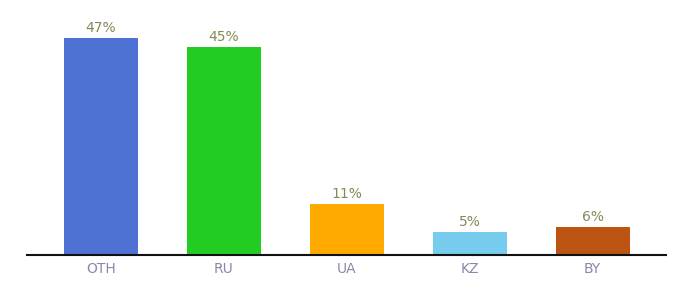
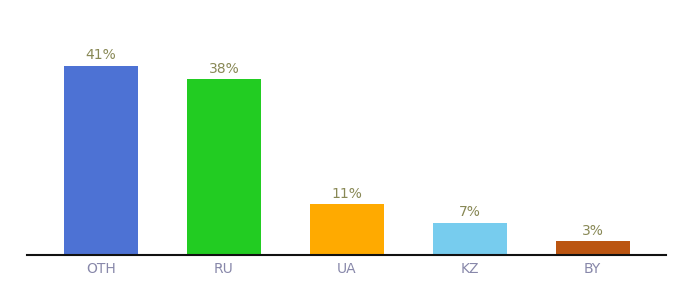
OTH: 47% -> 41%
RU: 45% -> 38%
KZ: 5% -> 7%
BY: 6% -> 3%
